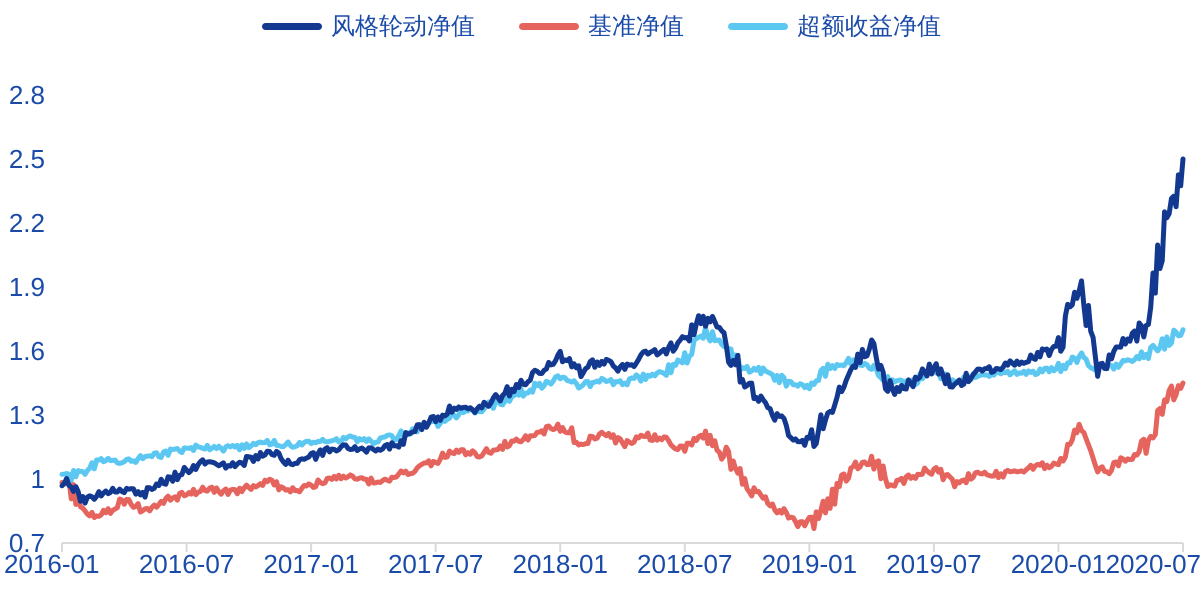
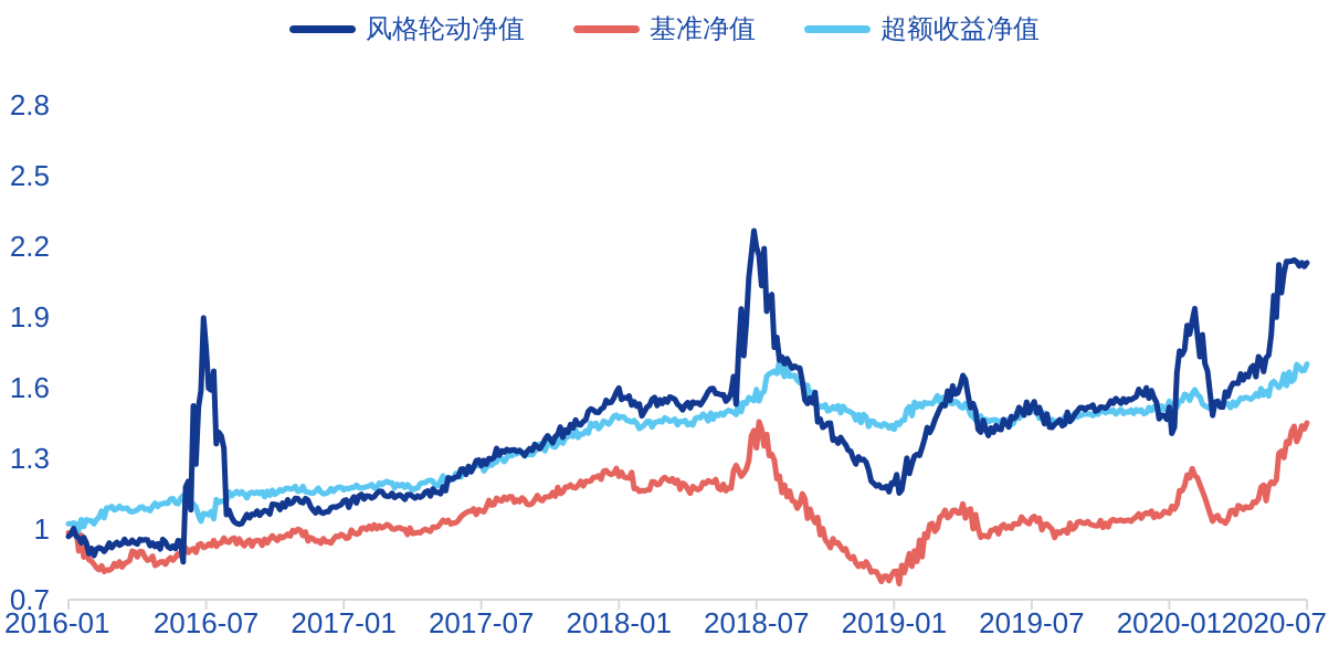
风格轮动净值/2016-07: 1.04 -> 1.75
超额收益净值/2016-07: 1.14 -> 1.05
风格轮动净值/2018-07: 1.66 -> 2.19
基准净值/2018-07: 1.15 -> 1.41
风格轮动净值/2020-01: 1.64 -> 1.48
风格轮动净值/2020-07: 2.50 -> 2.13
